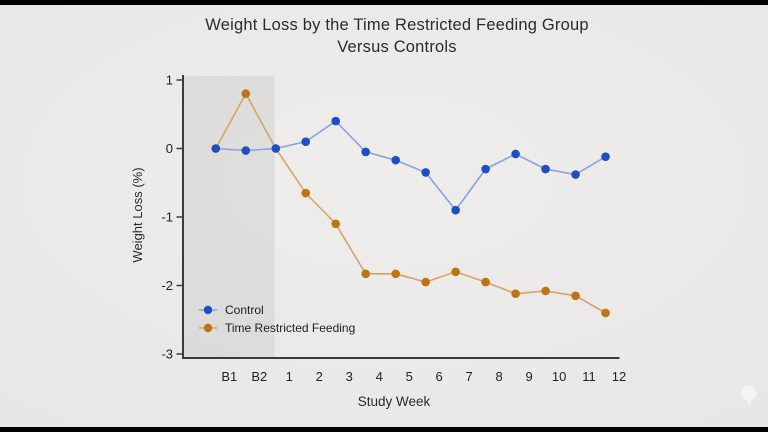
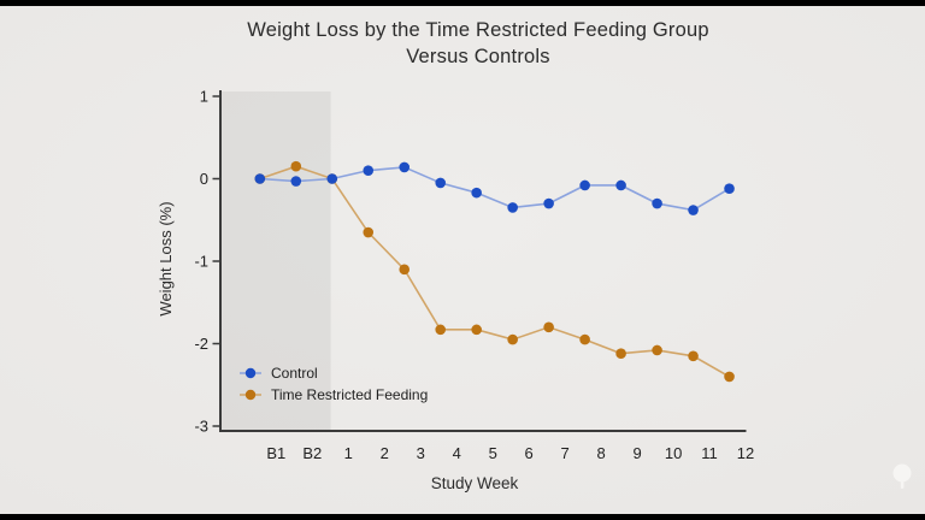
Time Restricted Feeding/B2: 0.8 -> 0.1
Control/3: 0.4 -> 0.1
Control/7: -0.9 -> -0.3
Control/8: -0.3 -> -0.1
